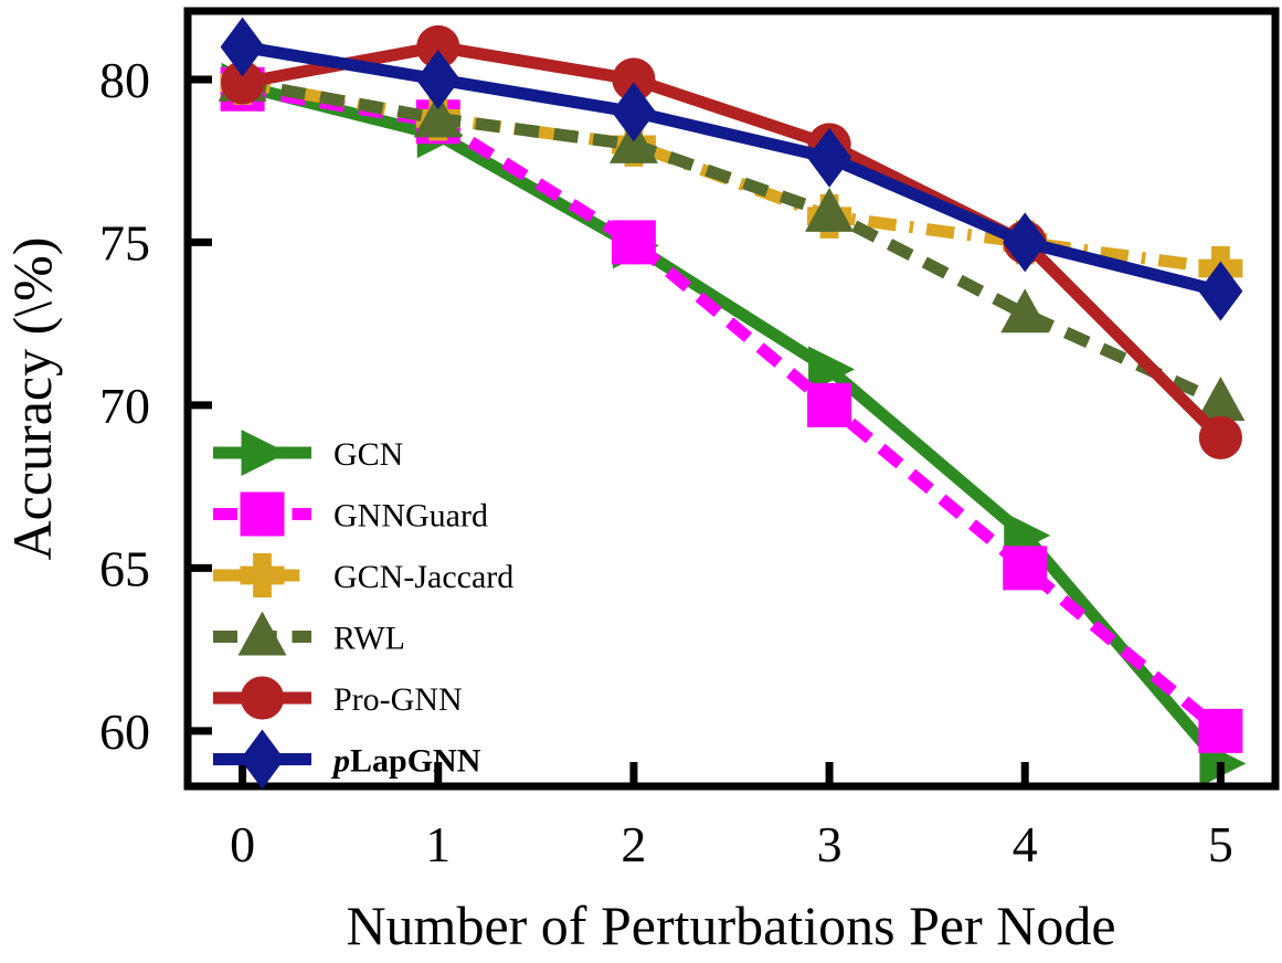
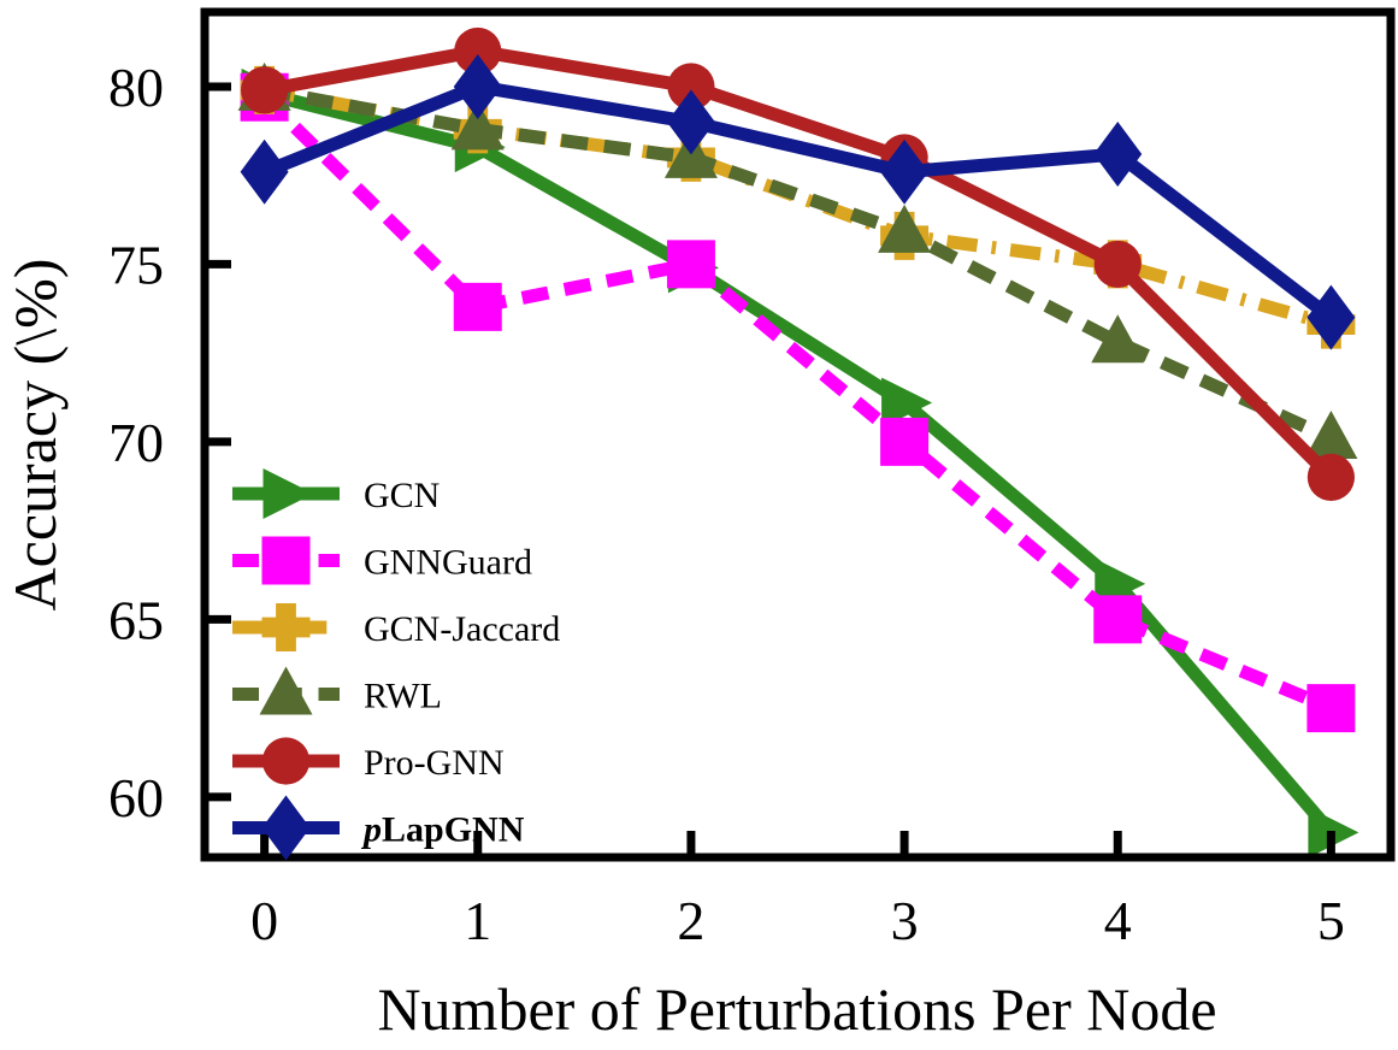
pLapGNN/0: 81.0 -> 77.6
GNNGuard/1: 78.7 -> 73.8
pLapGNN/4: 75.0 -> 78.1
GNNGuard/5: 60.0 -> 62.5
GCN-Jaccard/5: 74.2 -> 73.3
